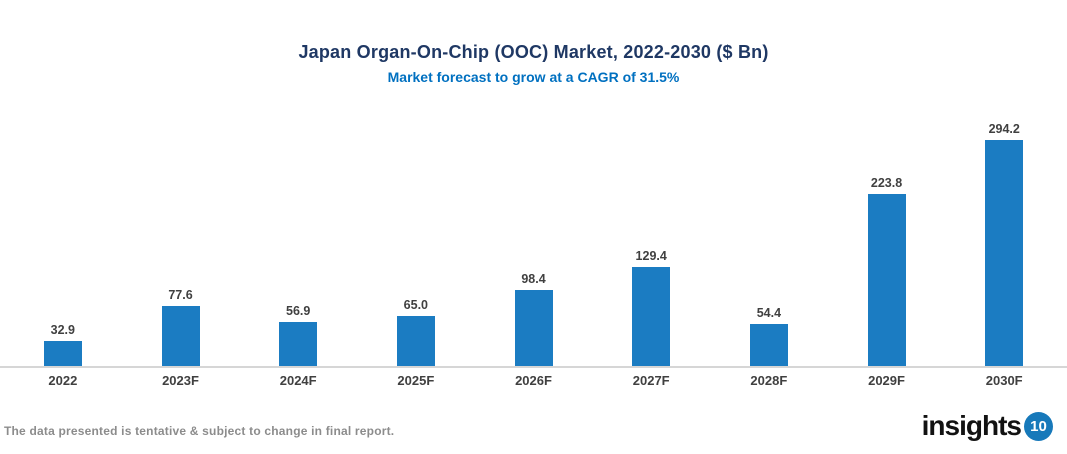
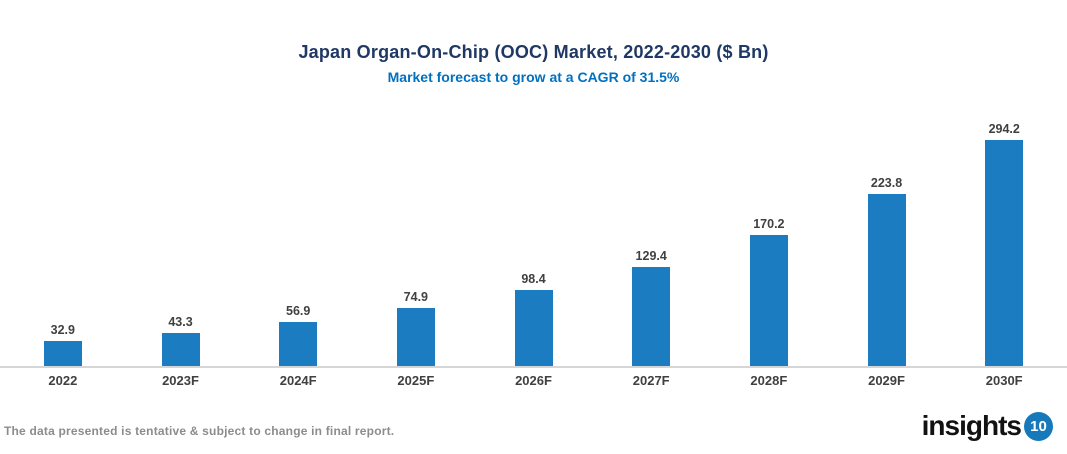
2023F: 77.6 -> 43.3
2025F: 65.0 -> 74.9
2028F: 54.4 -> 170.2
